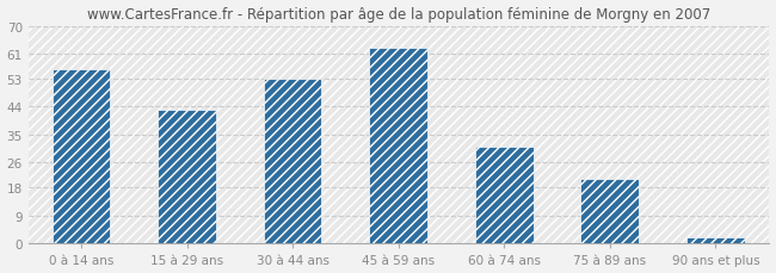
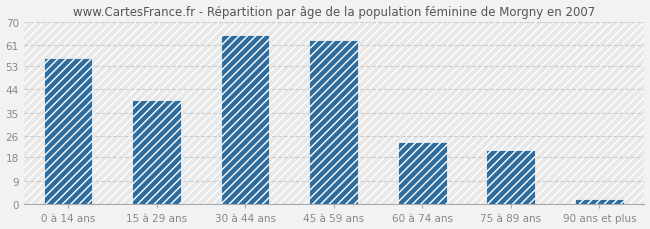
15 à 29 ans: 43 -> 40
30 à 44 ans: 53 -> 65
60 à 74 ans: 31 -> 24
